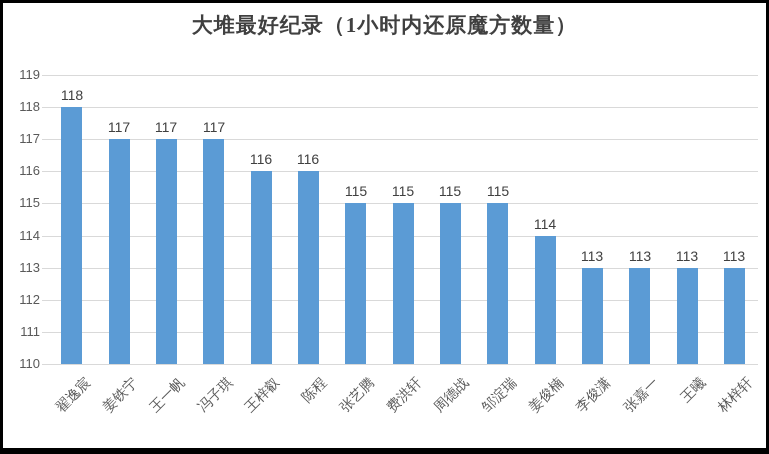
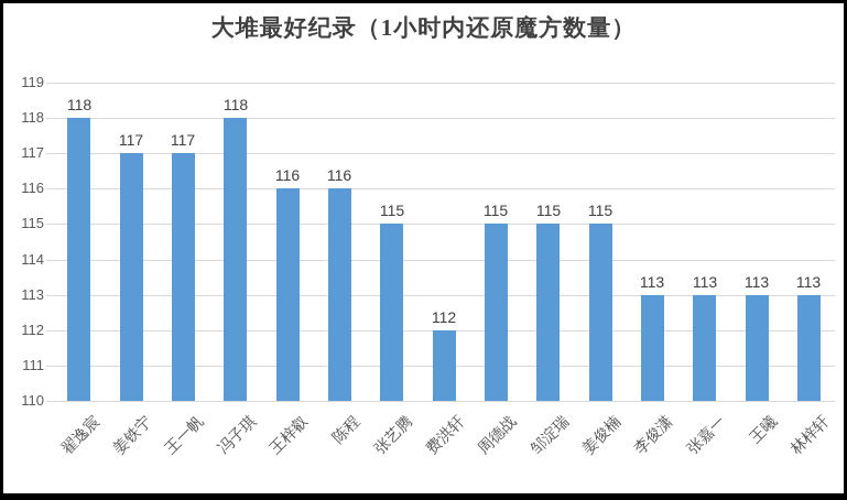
冯子琪: 117 -> 118
费洪轩: 115 -> 112
姜俊楠: 114 -> 115
